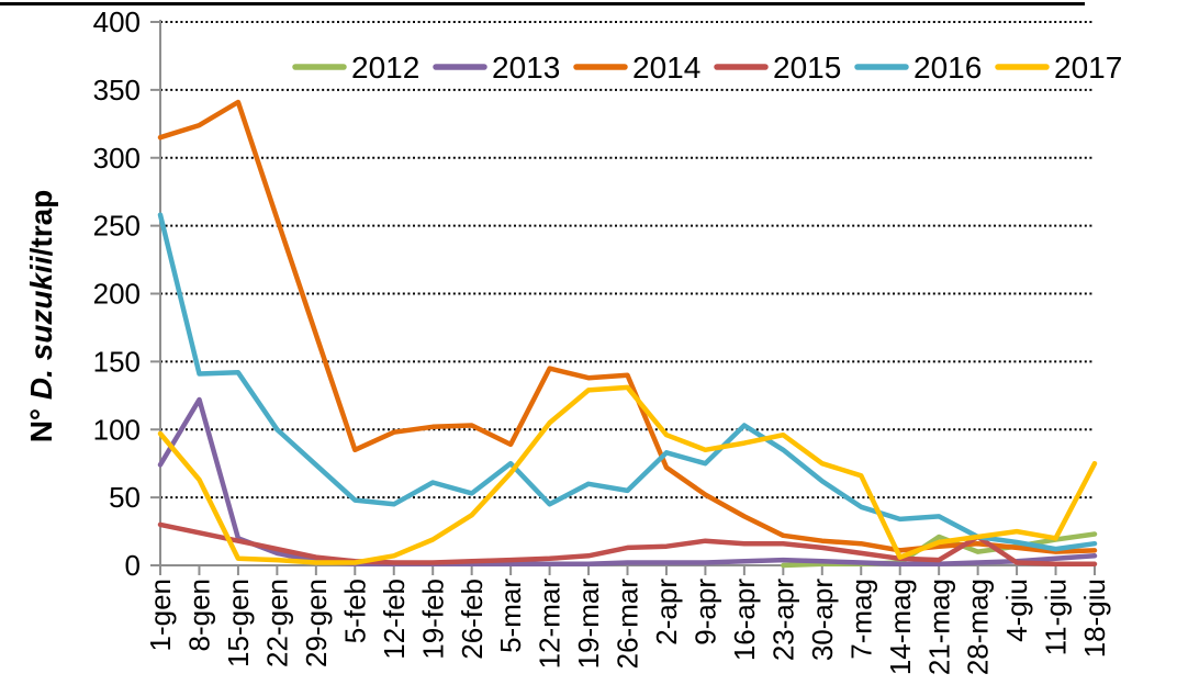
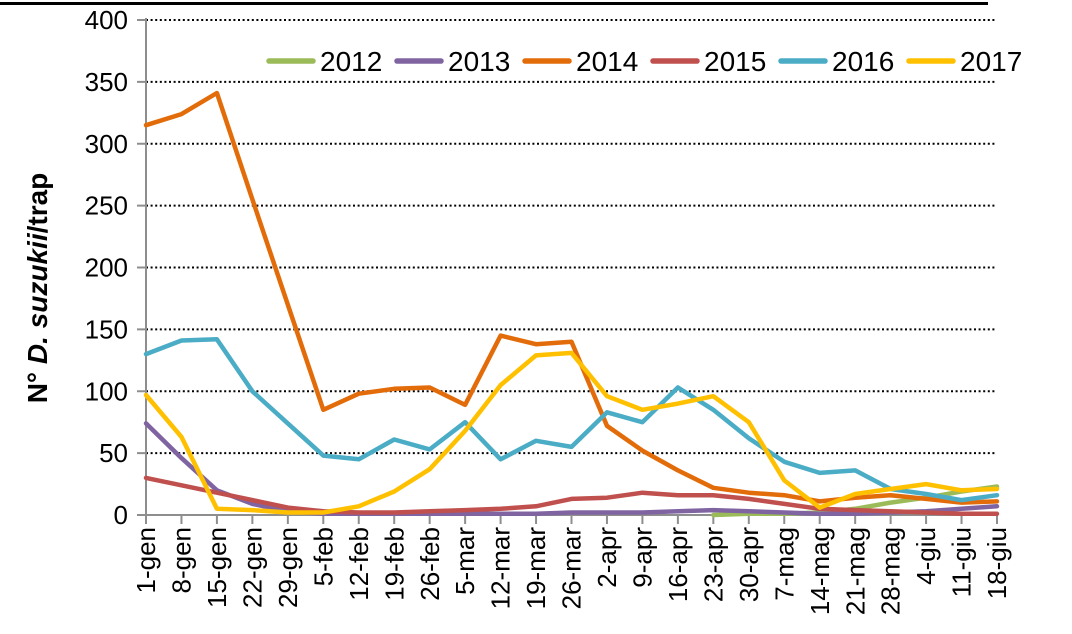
2016/1-gen: 258 -> 130
2013/8-gen: 122 -> 46
2017/7-mag: 66 -> 28
2012/21-mag: 21 -> 5
2015/28-mag: 21 -> 3
2017/18-giu: 75 -> 21
